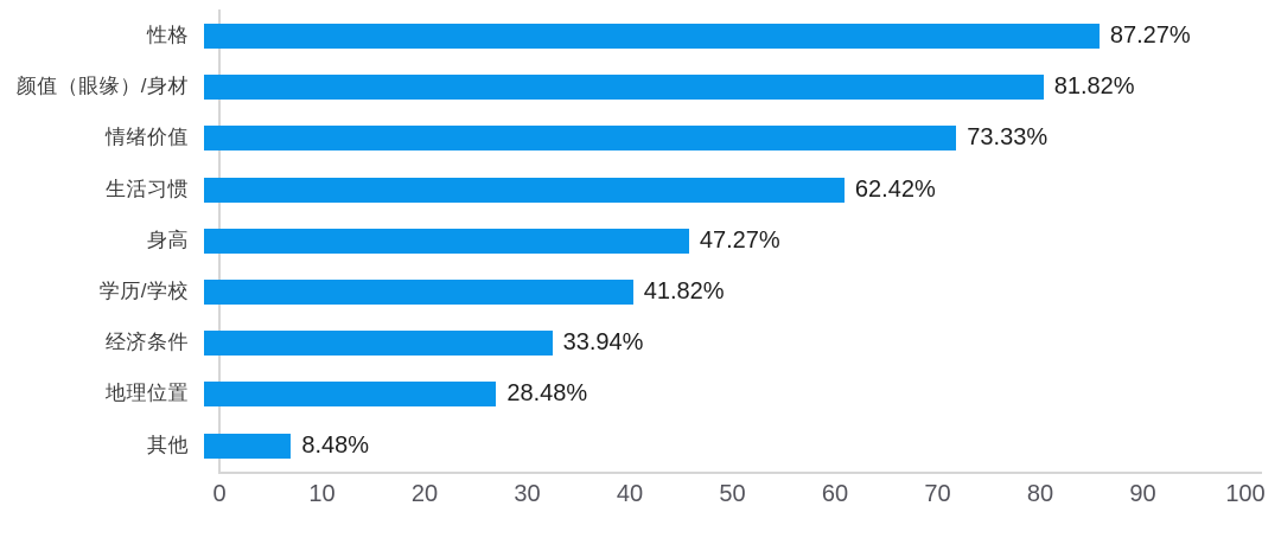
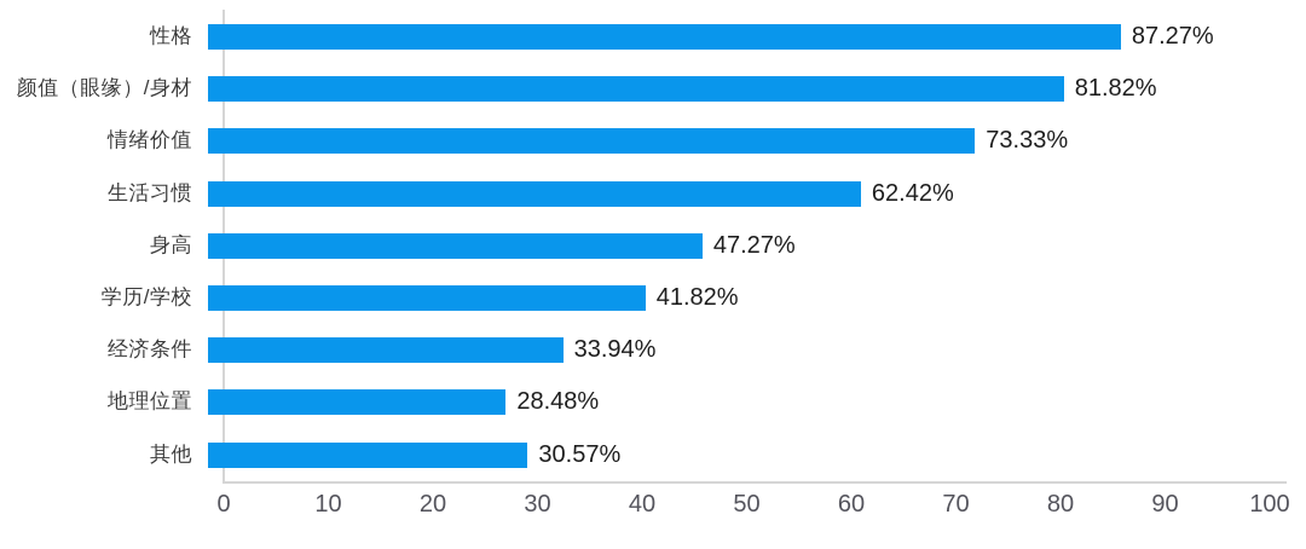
其他: 8.48% -> 30.57%
